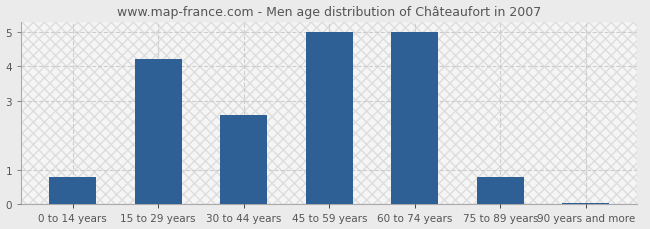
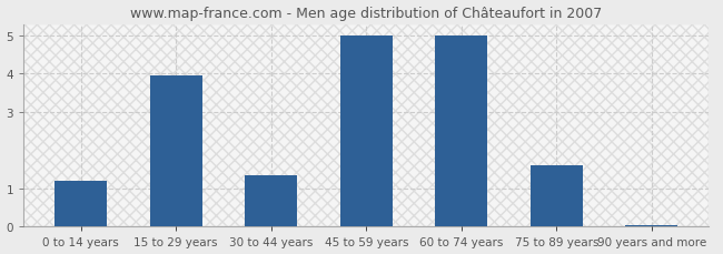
0 to 14 years: 0.80 -> 1.20
15 to 29 years: 4.20 -> 3.95
30 to 44 years: 2.60 -> 1.35
75 to 89 years: 0.80 -> 1.60
